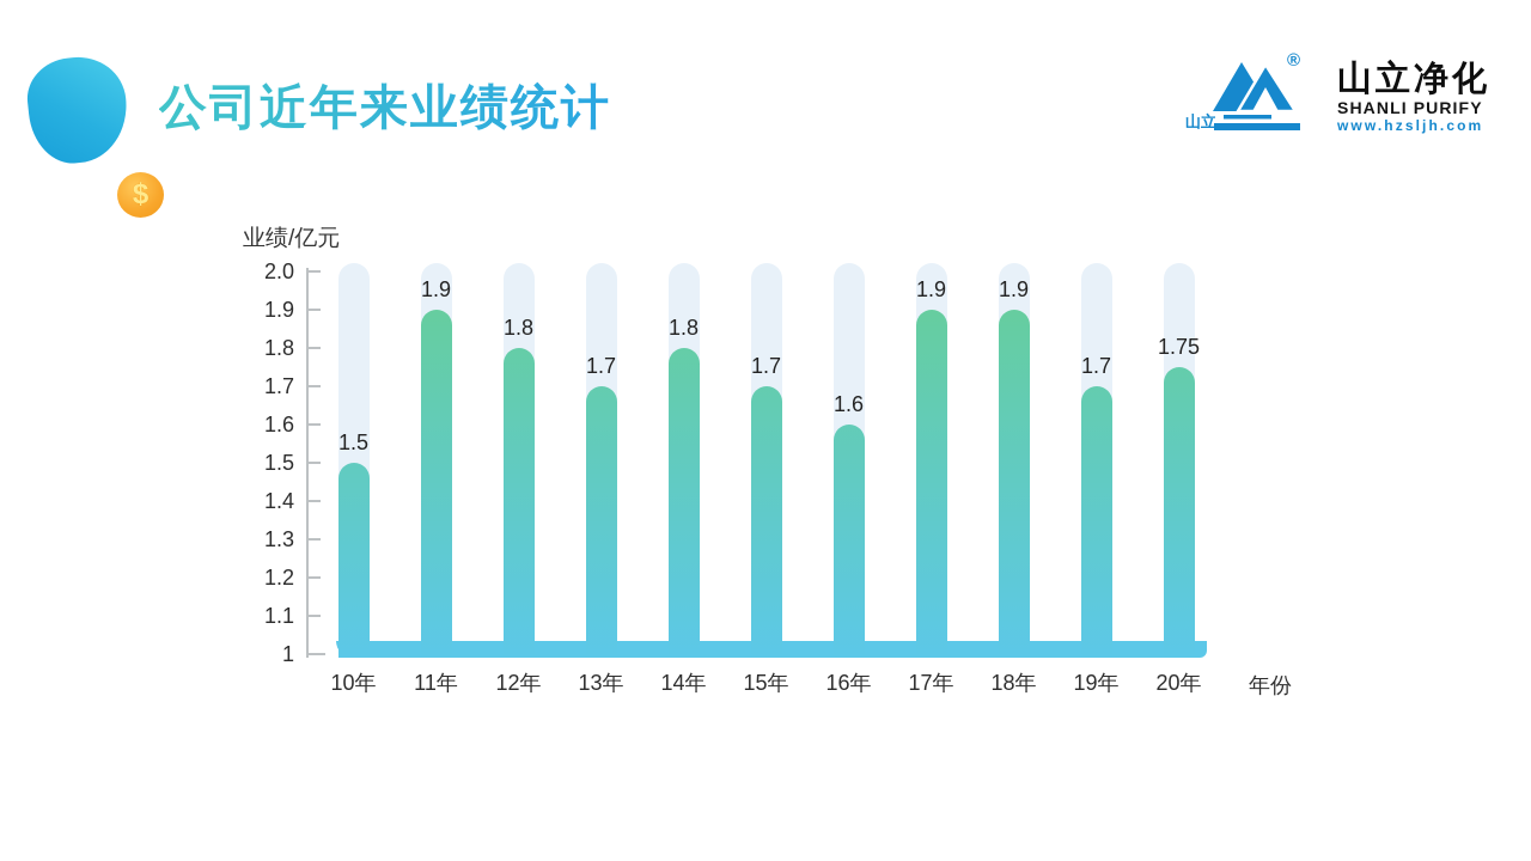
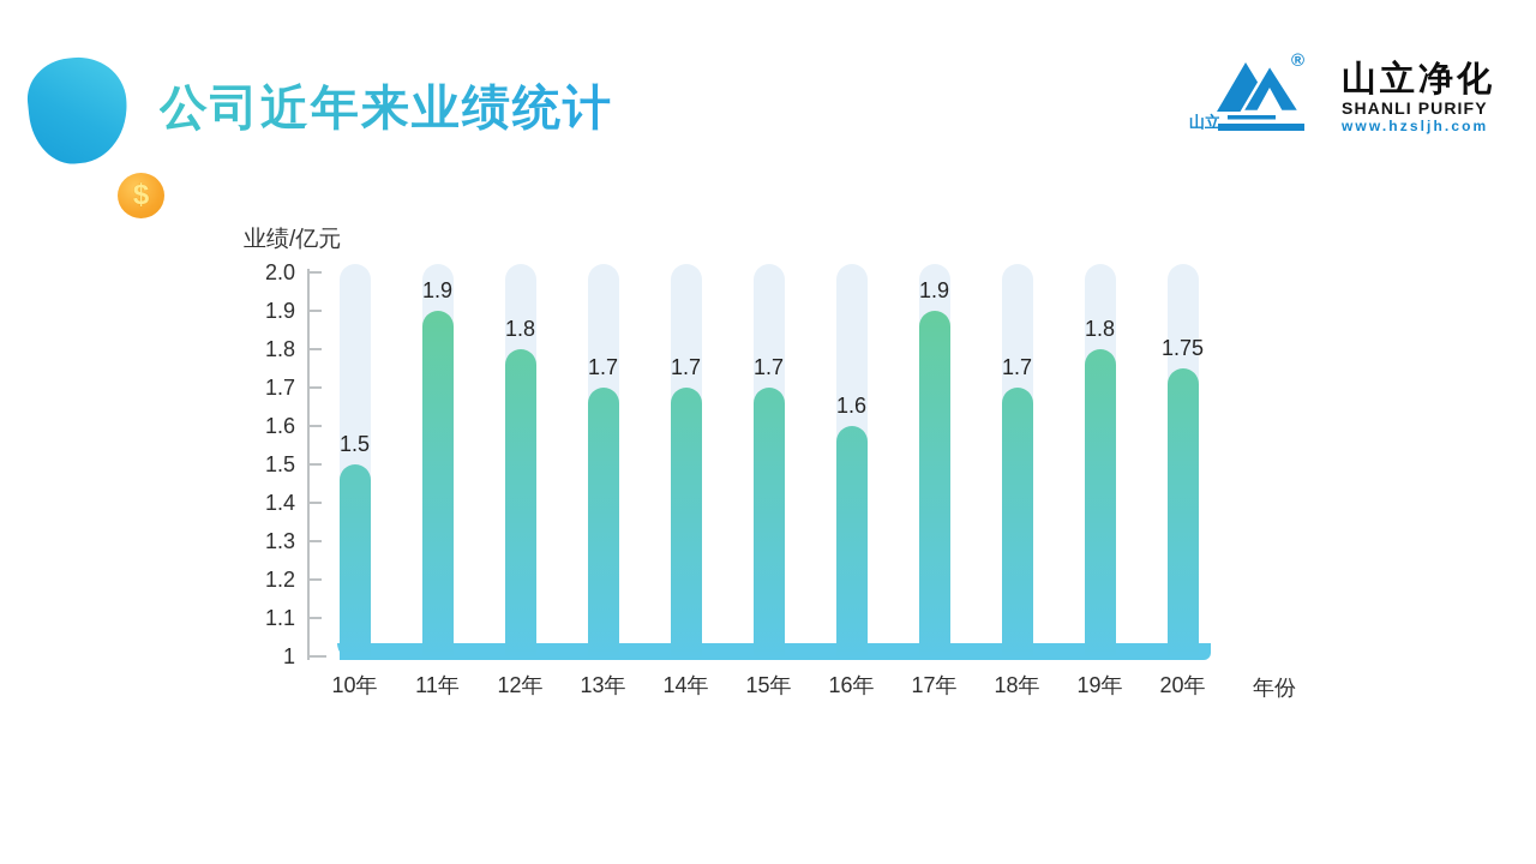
14年: 1.8 -> 1.7
18年: 1.9 -> 1.7
19年: 1.7 -> 1.8
